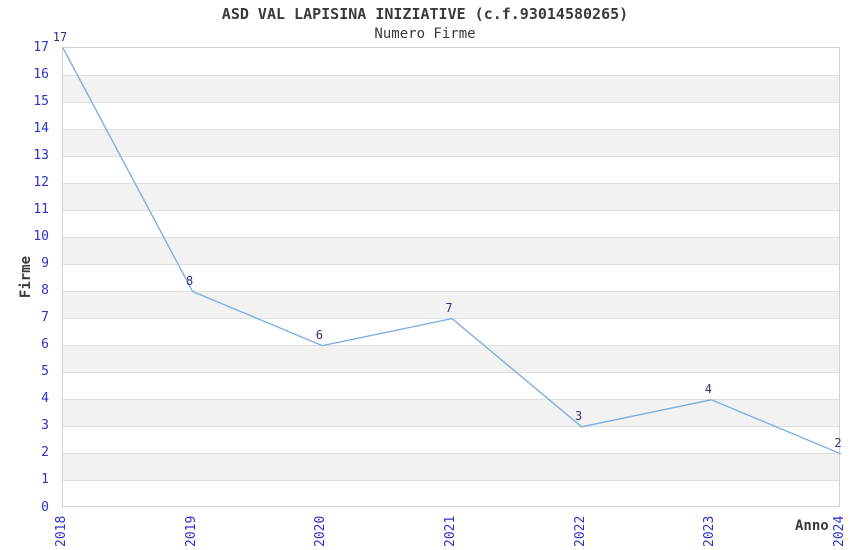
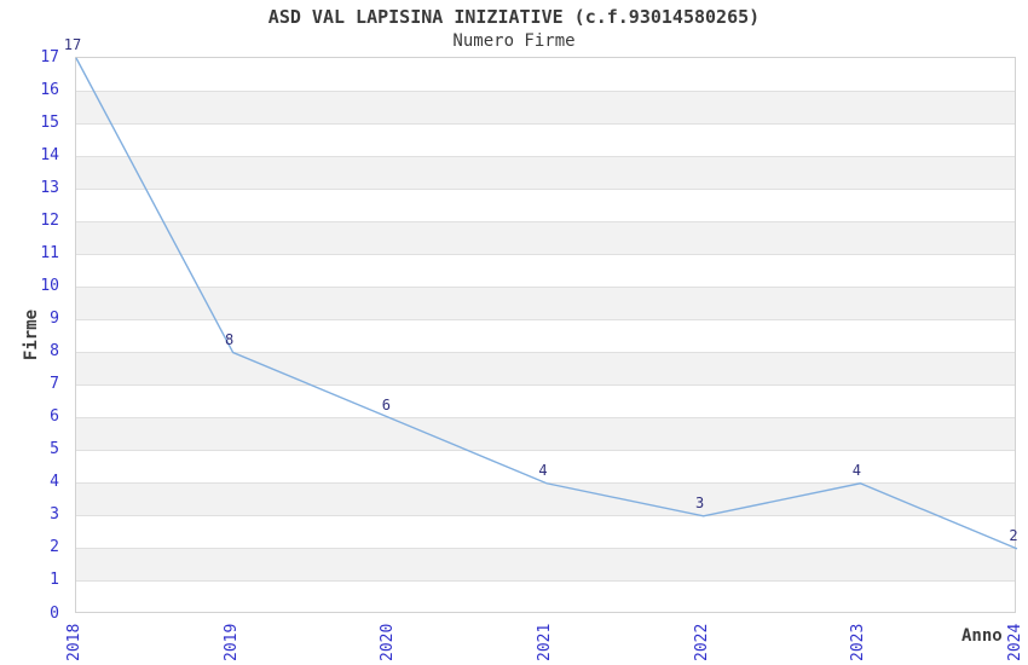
2021: 7 -> 4
